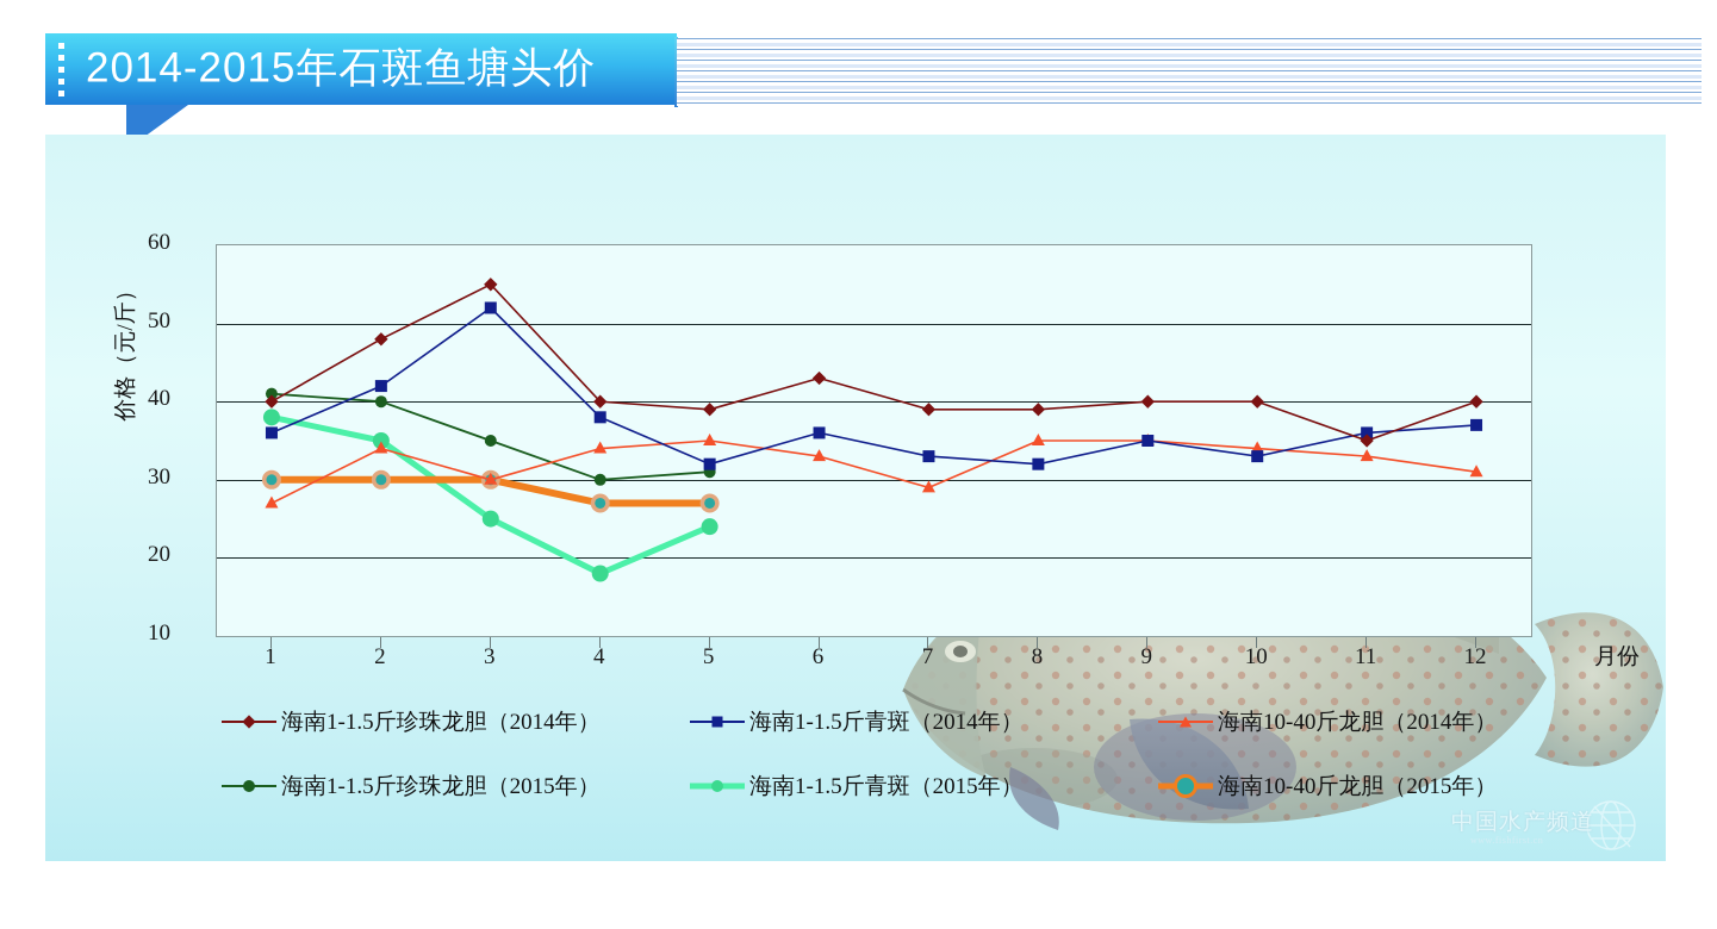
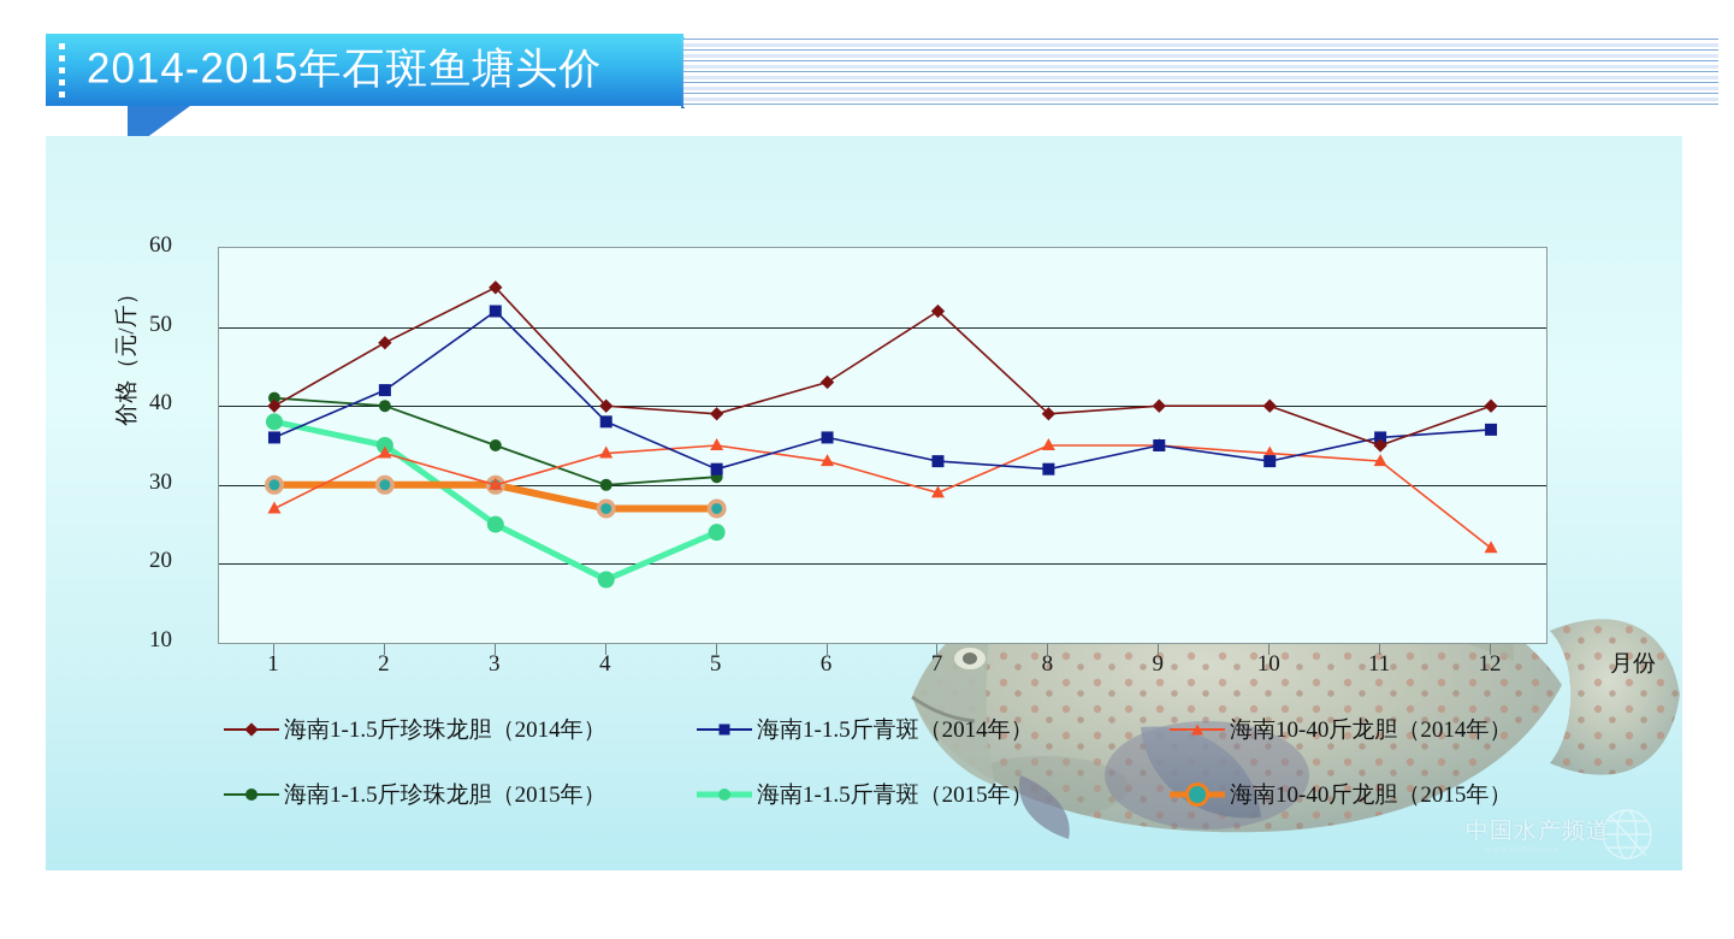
海南1-1.5斤珍珠龙胆（2014年）/7: 39 -> 52
海南10-40斤龙胆（2014年）/12: 31 -> 22
